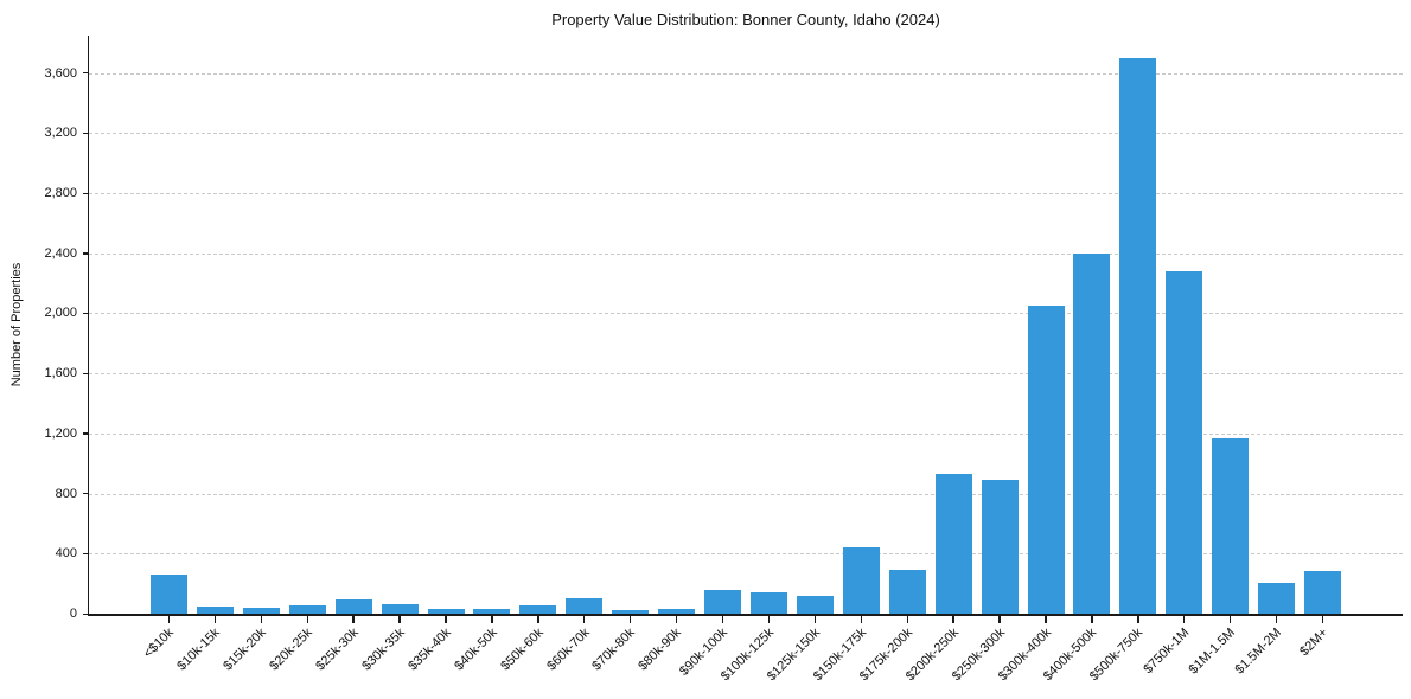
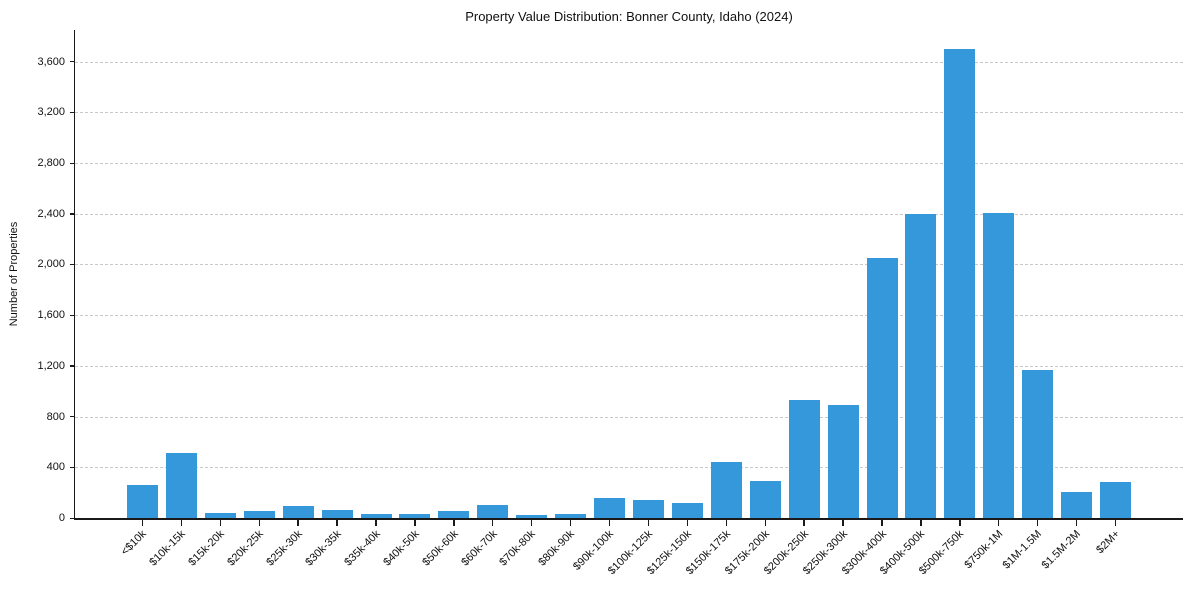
$10k-15k: 50 -> 510
$750k-1M: 2280 -> 2410
